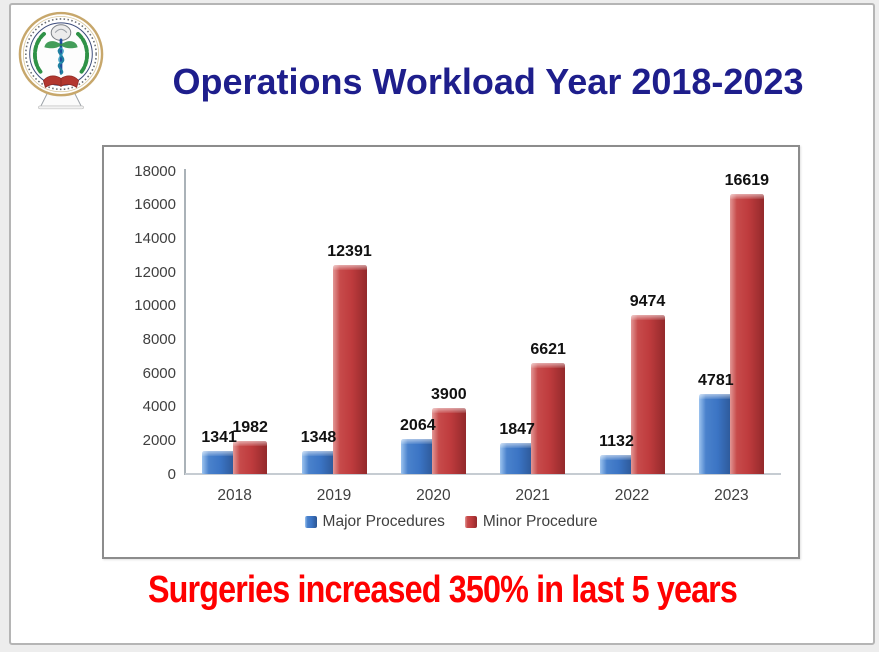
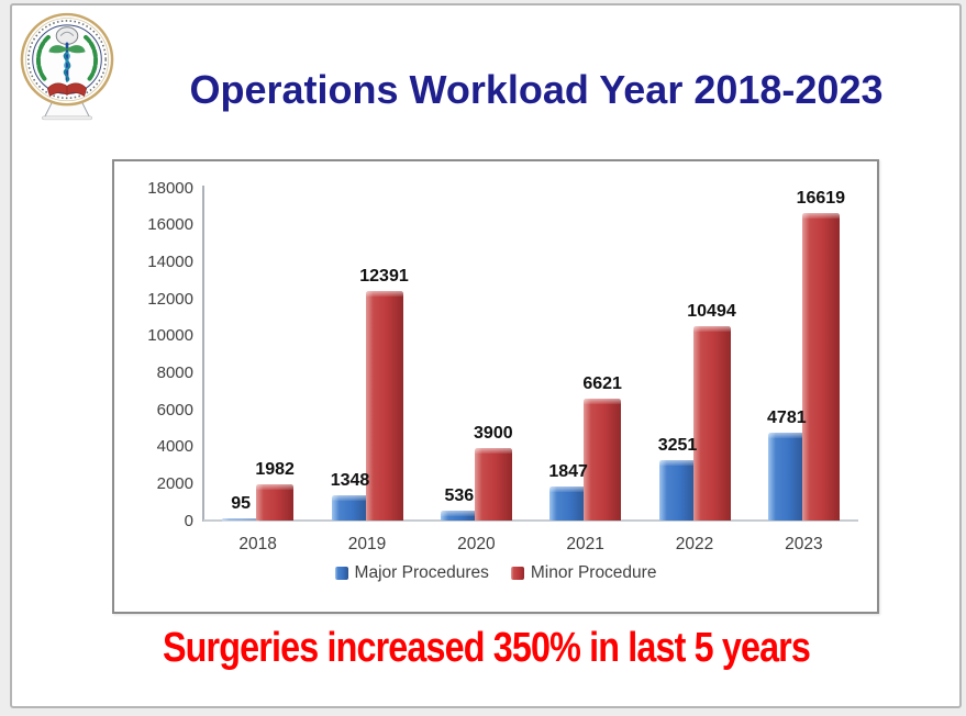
Major Procedures/2018: 1341 -> 95
Major Procedures/2020: 2064 -> 536
Major Procedures/2022: 1132 -> 3251
Minor Procedure/2022: 9474 -> 10494
